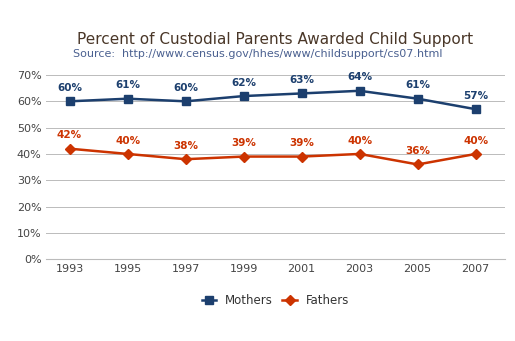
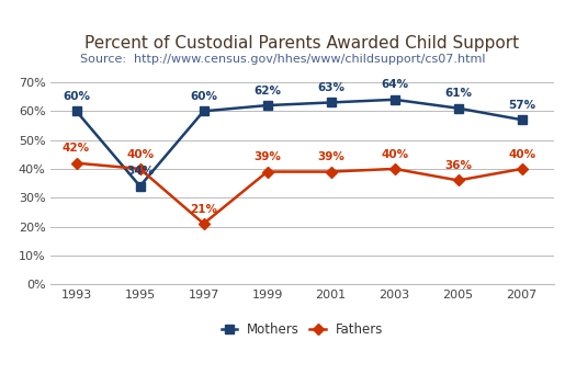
Mothers/1995: 61% -> 34%
Fathers/1997: 38% -> 21%
